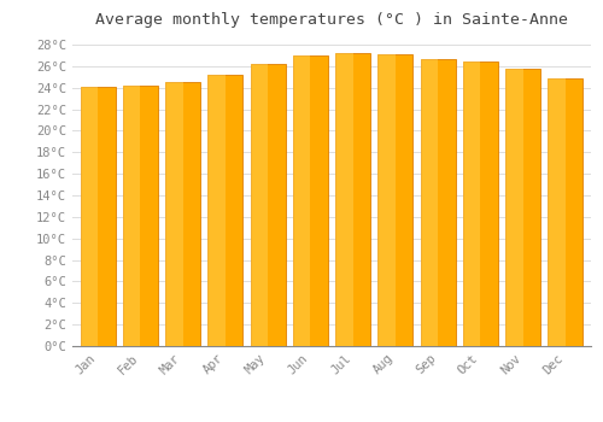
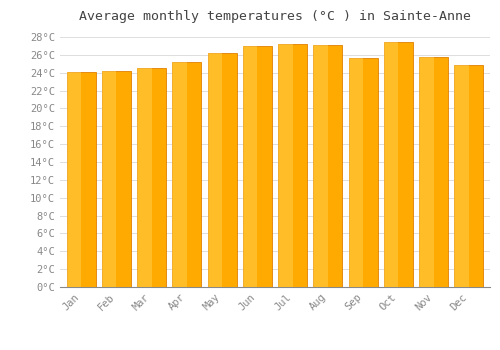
Sep: 26.6°C -> 25.6°C
Oct: 26.4°C -> 27.4°C
